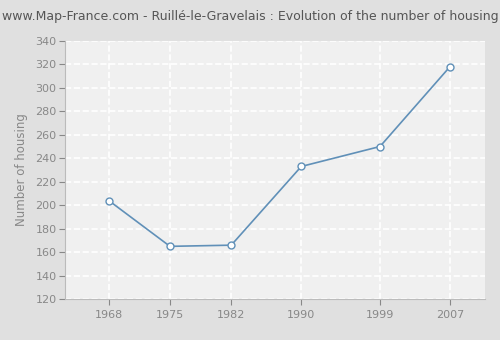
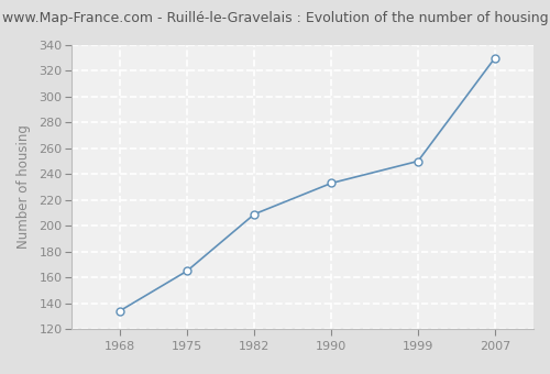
1968: 204 -> 134
1982: 166 -> 209
2007: 318 -> 330
